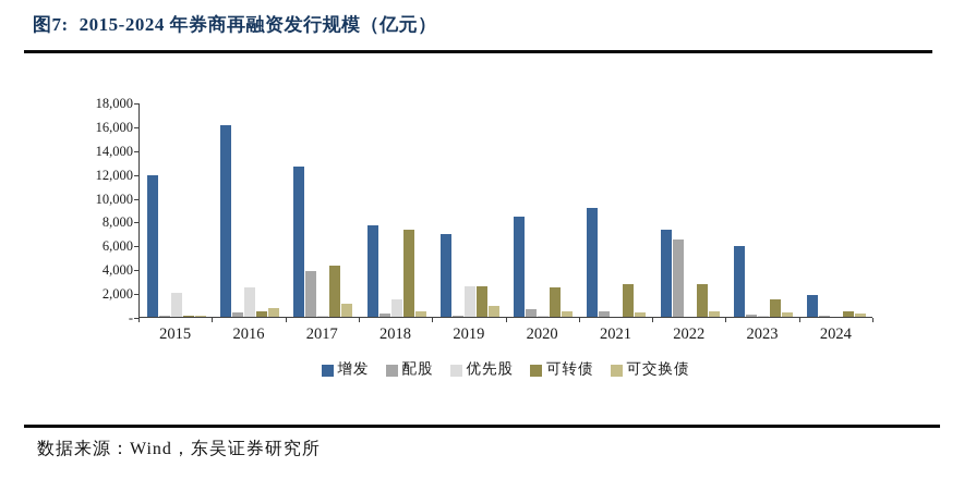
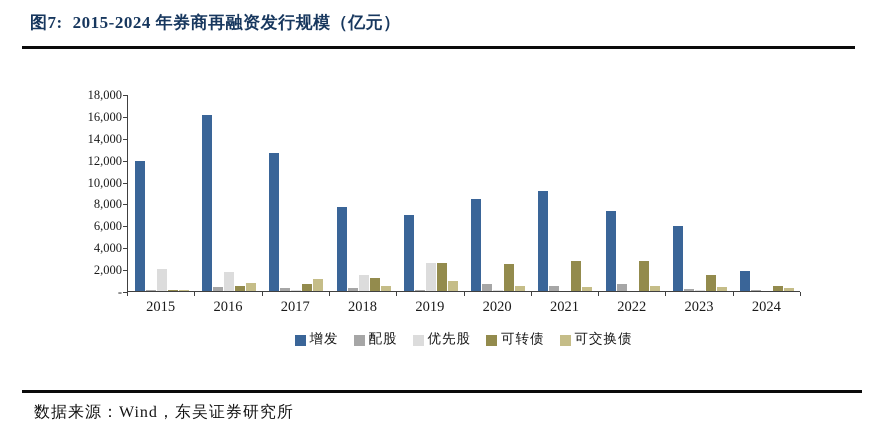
优先股/2016: 2500 -> 1700
配股/2017: 3800 -> 200
可转债/2017: 4300 -> 600
可转债/2018: 7300 -> 1200
配股/2022: 6500 -> 600
